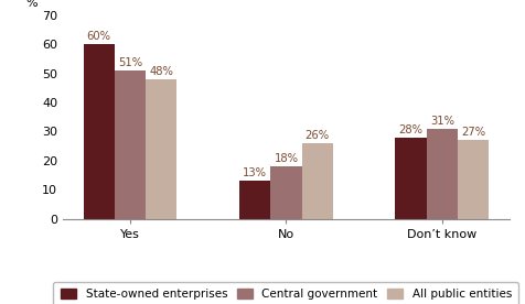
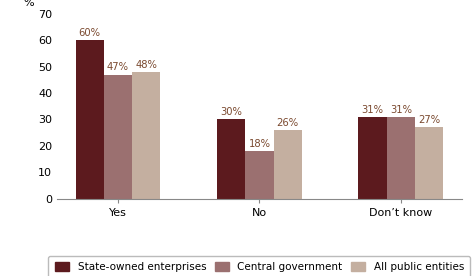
Central government/Yes: 51% -> 47%
State-owned enterprises/No: 13% -> 30%
State-owned enterprises/Don’t know: 28% -> 31%
